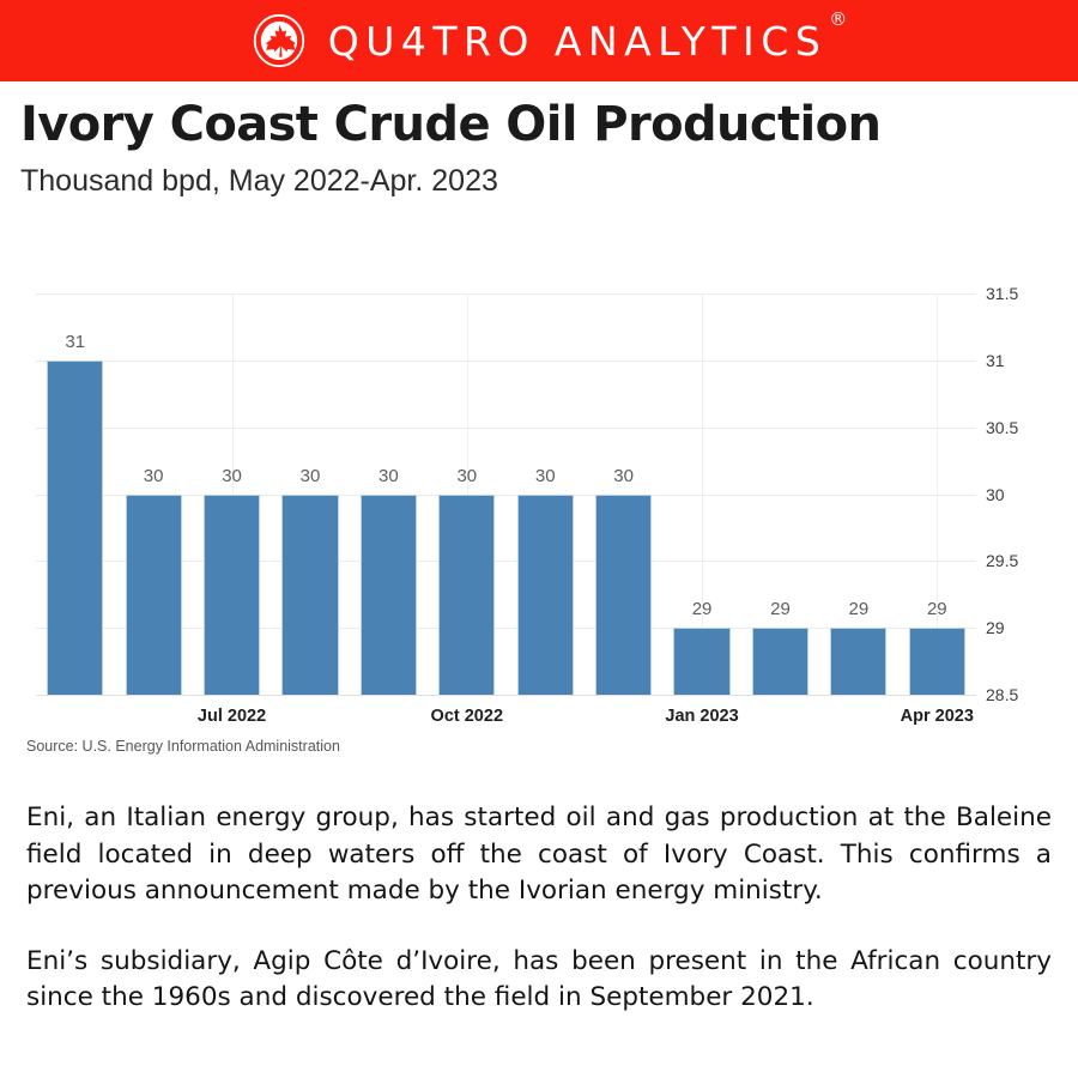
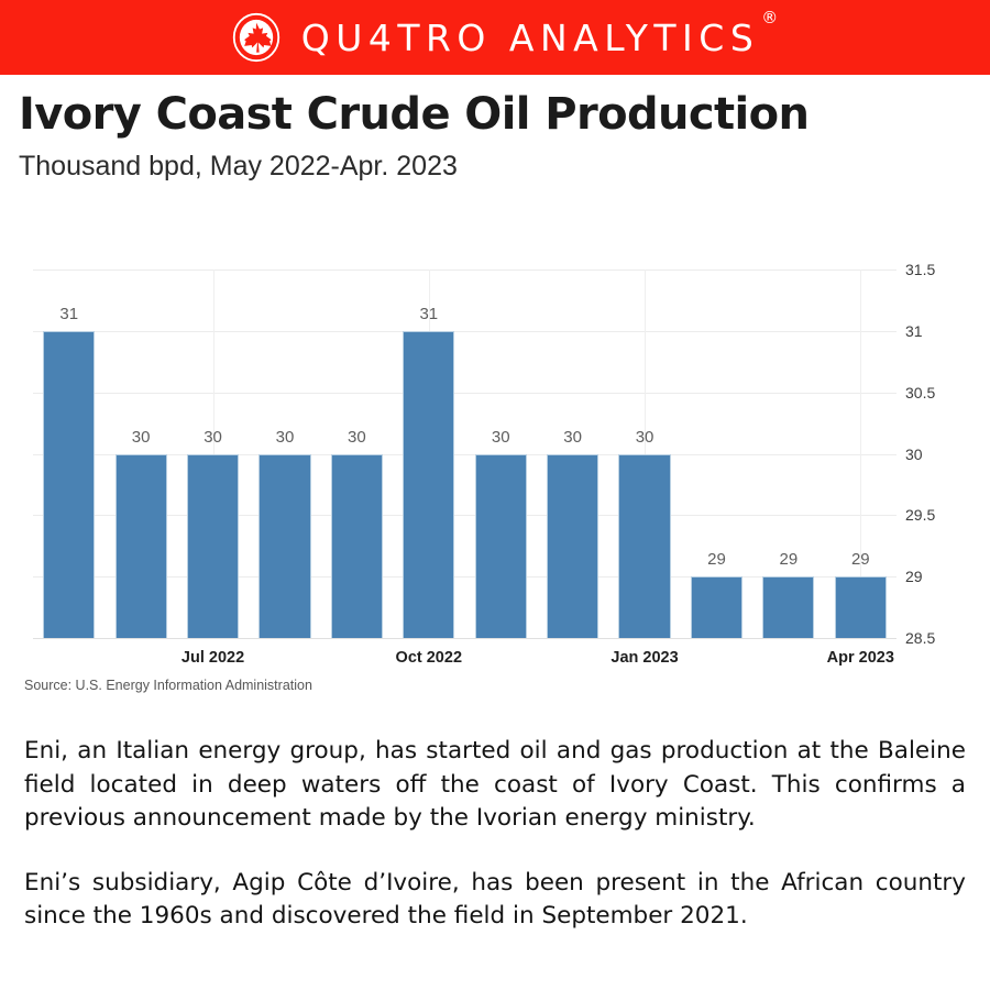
Oct 2022: 30 -> 31
Jan 2023: 29 -> 30
